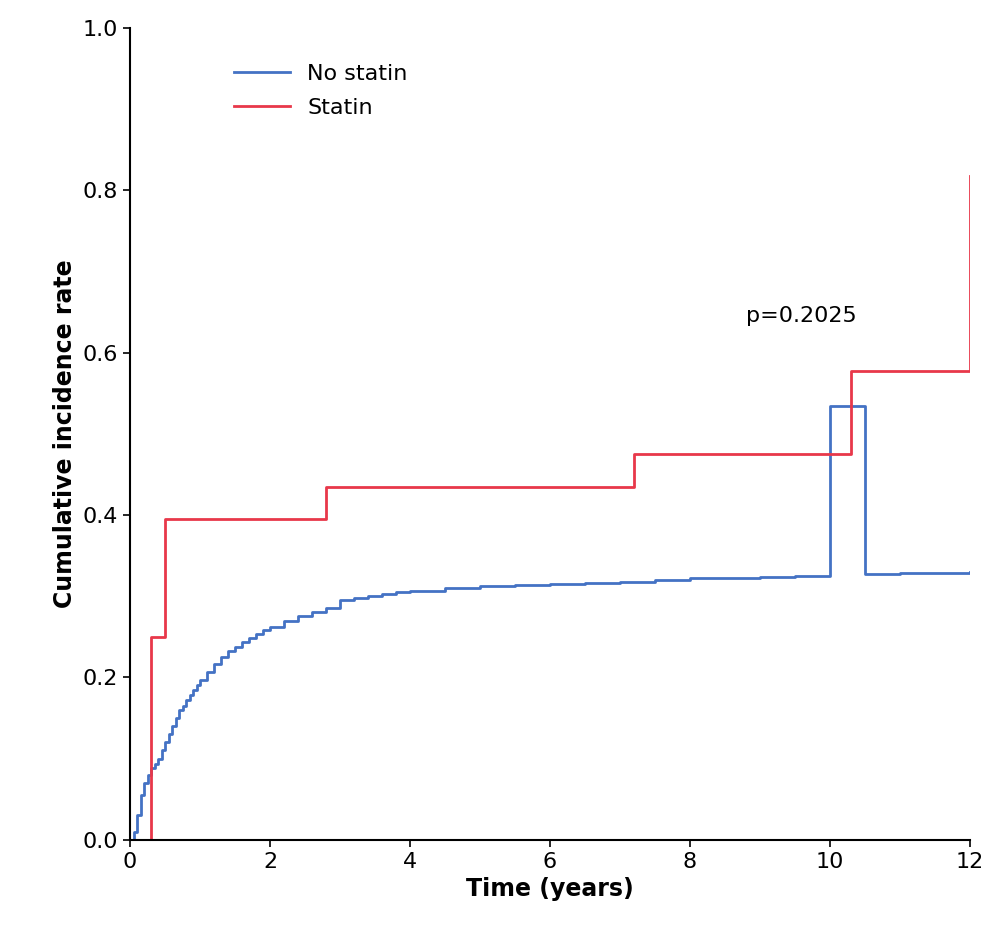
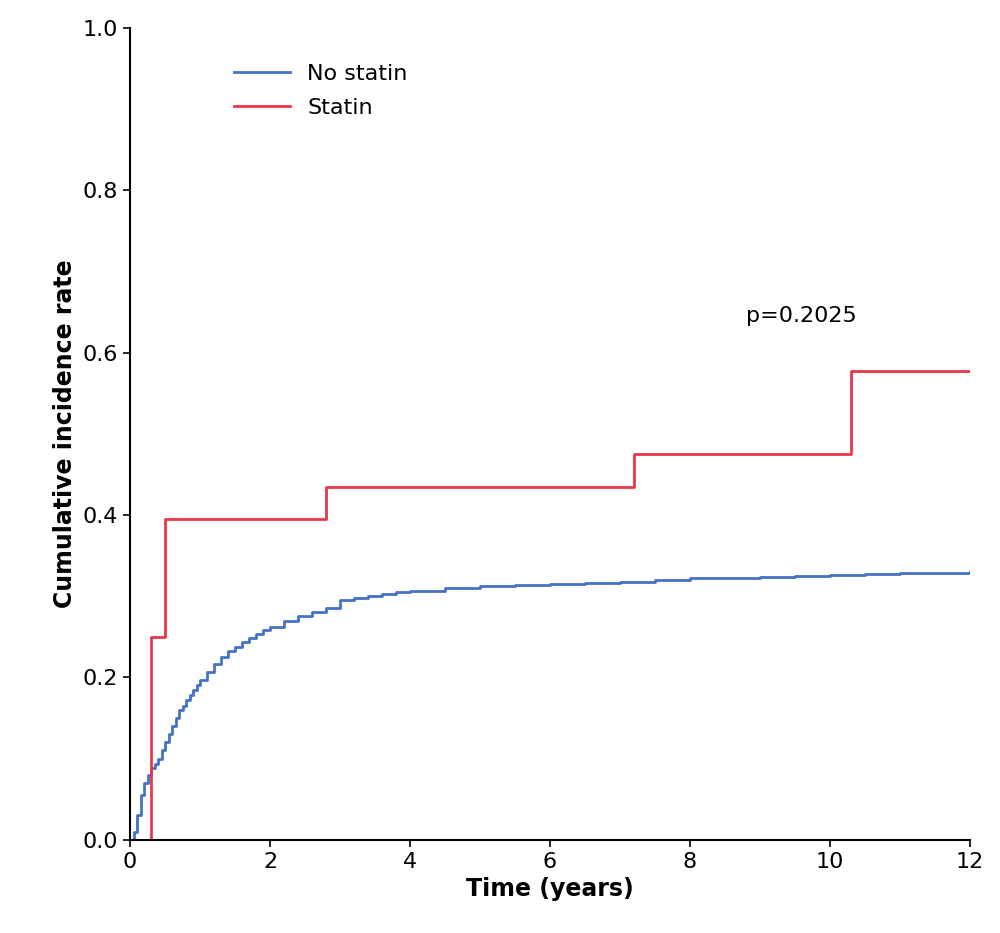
No statin/10: 0.534 -> 0.326
Statin/12: 0.818 -> 0.578
